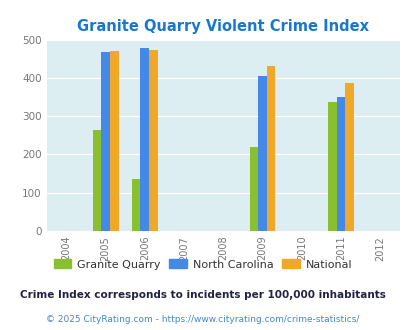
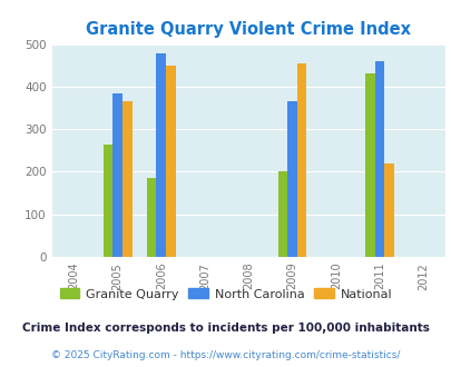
North Carolina/2005: 468 -> 385
National/2005: 470 -> 365
Granite Quarry/2006: 135 -> 185
National/2006: 472 -> 450
Granite Quarry/2009: 220 -> 200
North Carolina/2009: 406 -> 365
National/2009: 432 -> 455
Granite Quarry/2011: 337 -> 430
North Carolina/2011: 350 -> 460
National/2011: 387 -> 220
